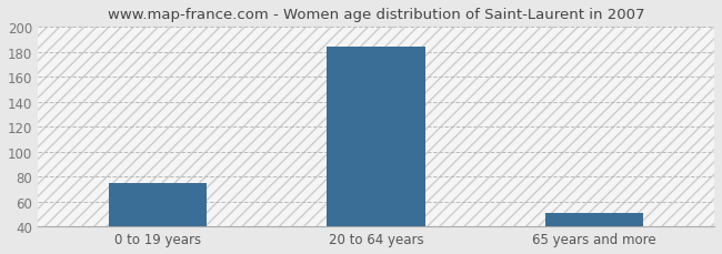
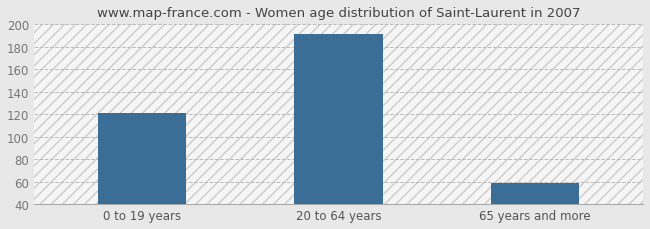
0 to 19 years: 75 -> 121
20 to 64 years: 184 -> 191
65 years and more: 51 -> 59
